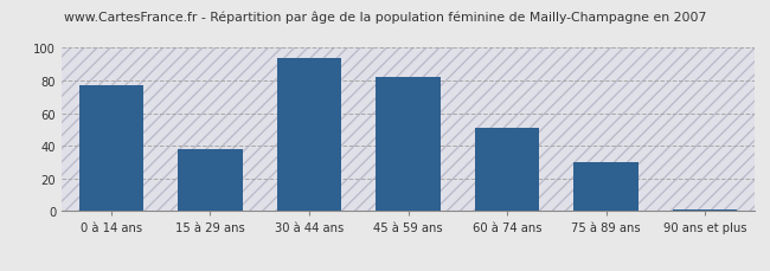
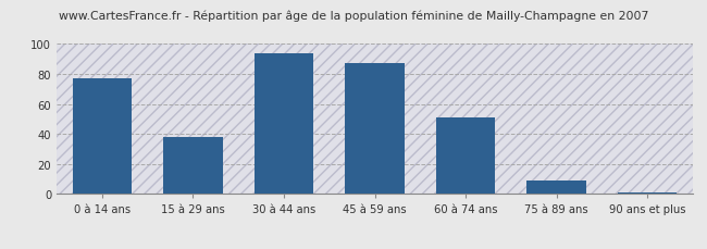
45 à 59 ans: 82 -> 87
75 à 89 ans: 30 -> 9
